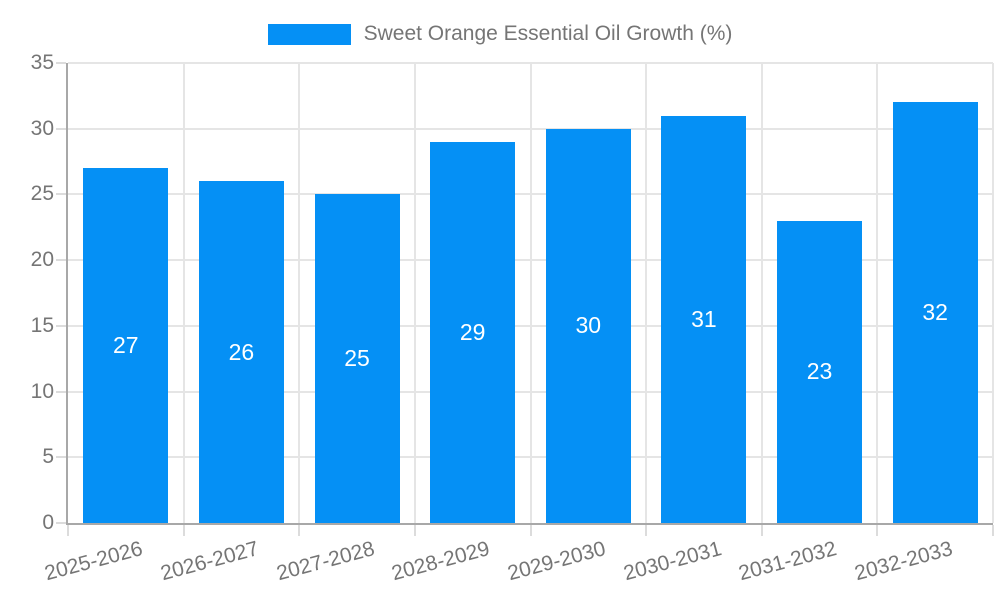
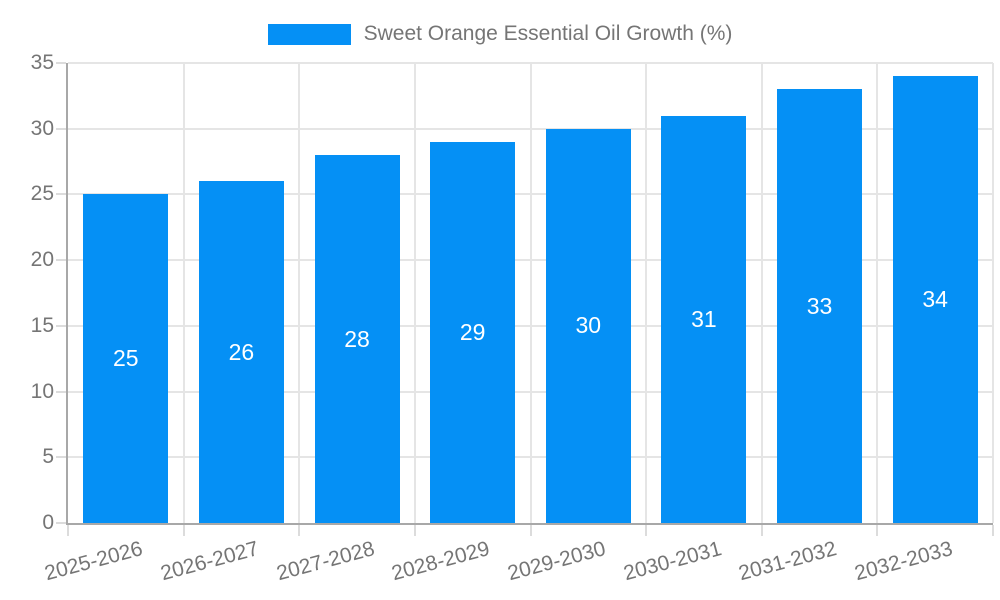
2025-2026: 27 -> 25
2027-2028: 25 -> 28
2031-2032: 23 -> 33
2032-2033: 32 -> 34
